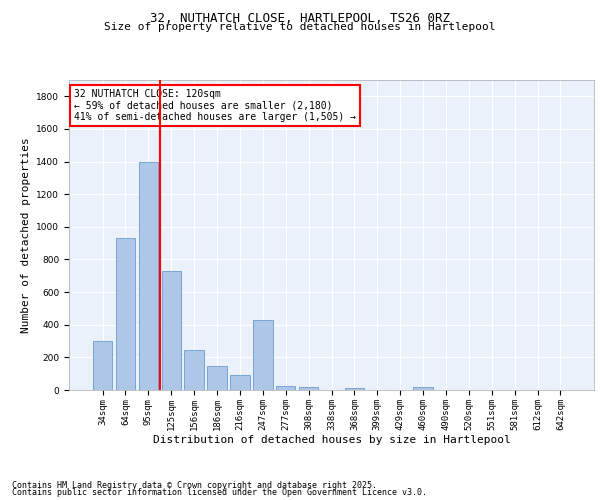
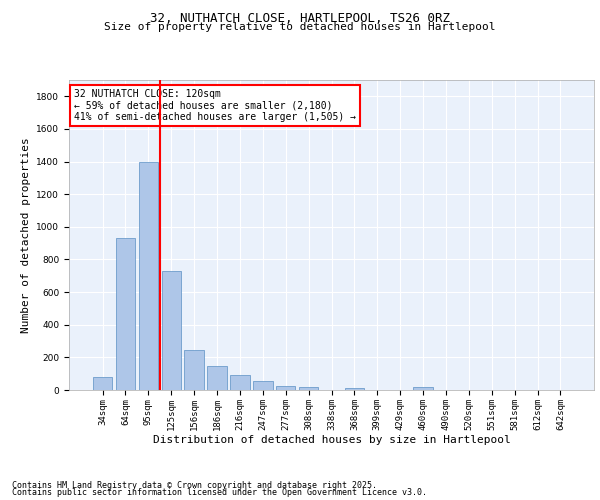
34sqm: 300 -> 80
247sqm: 430 -> 60
